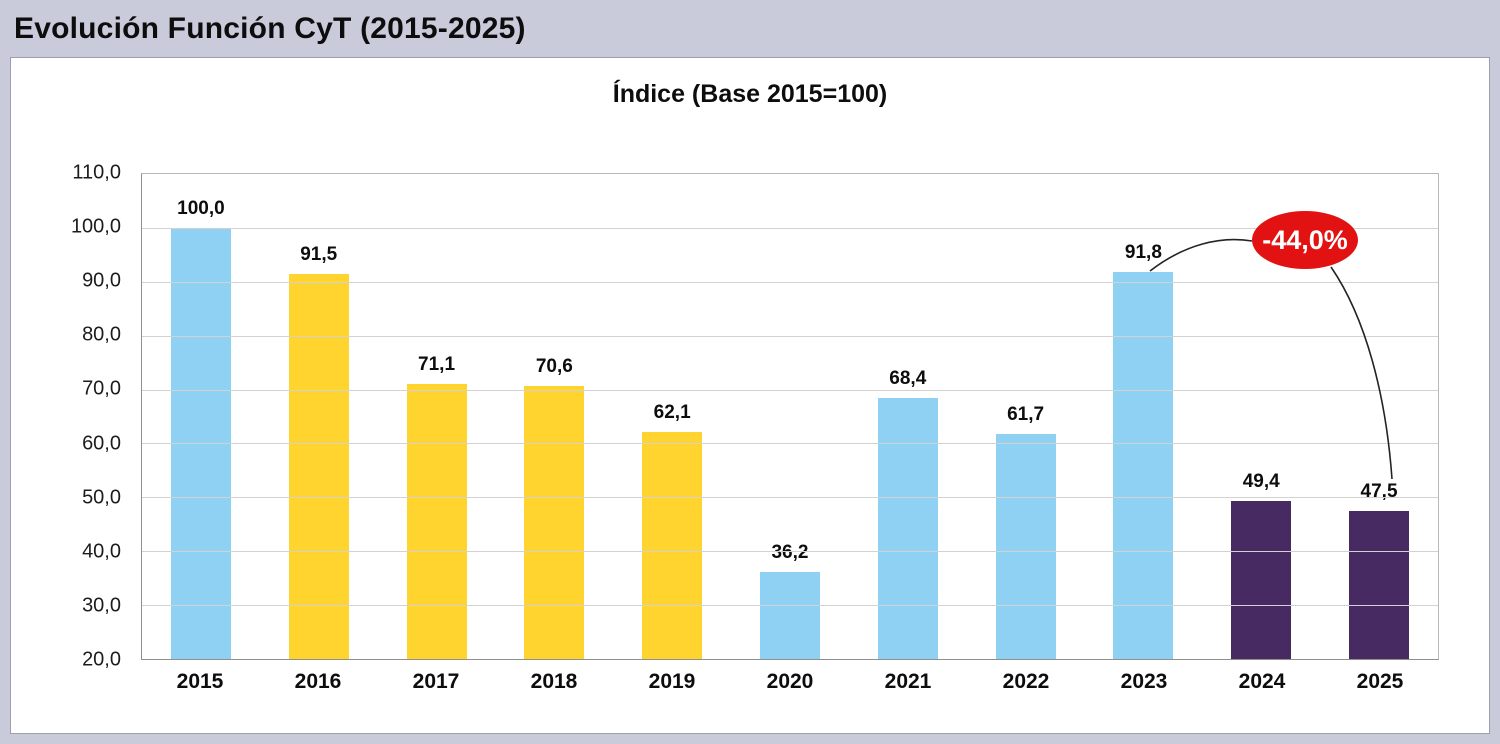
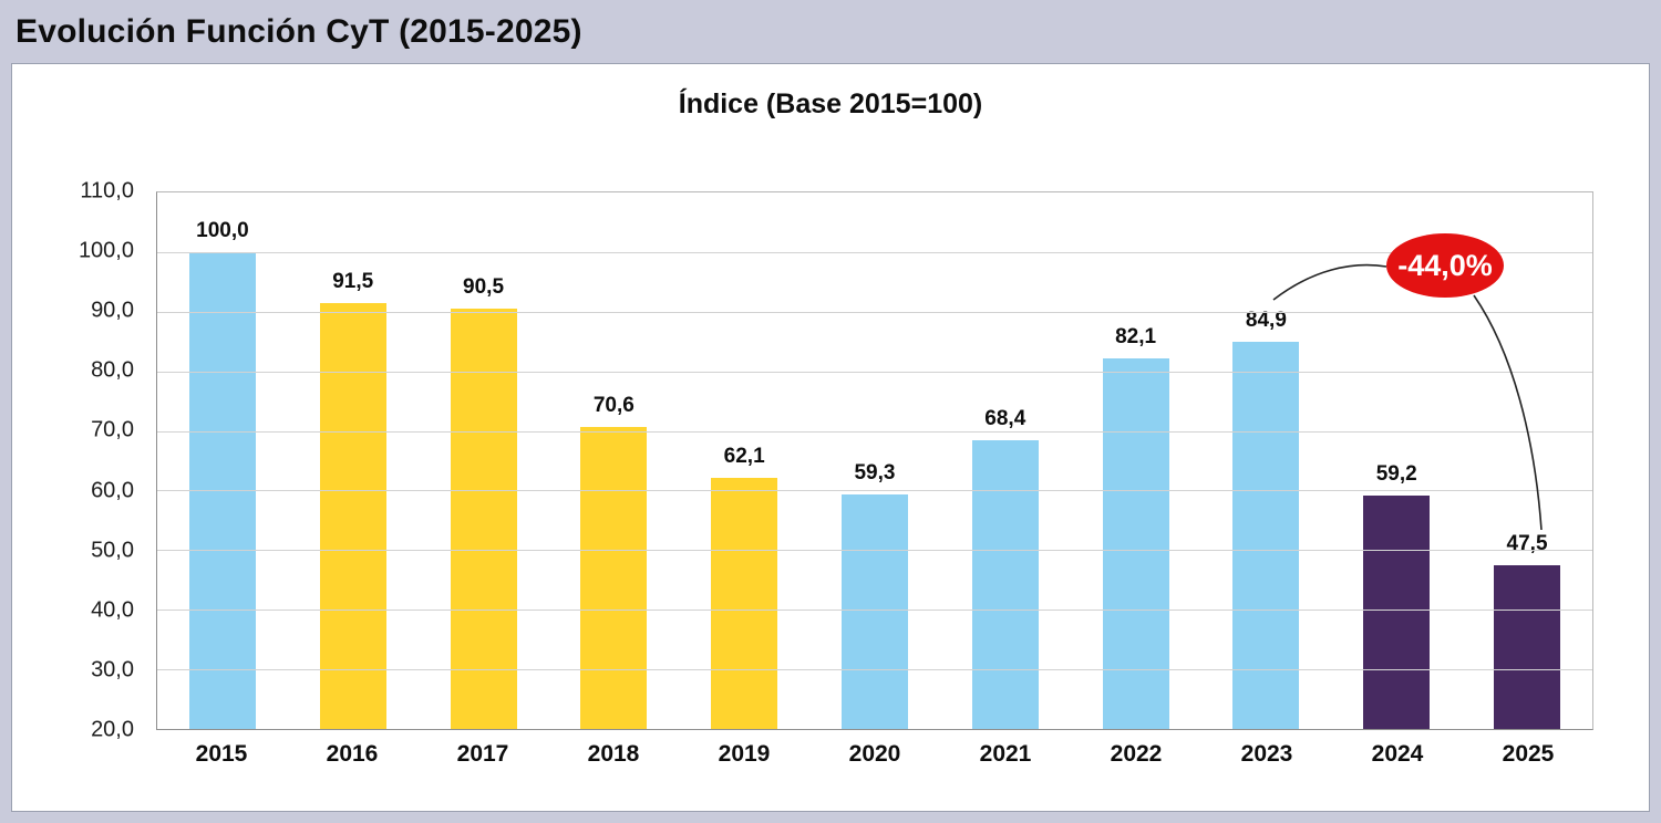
2017: 71,1 -> 90,5
2020: 36,2 -> 59,3
2022: 61,7 -> 82,1
2023: 91,8 -> 84,9
2024: 49,4 -> 59,2
